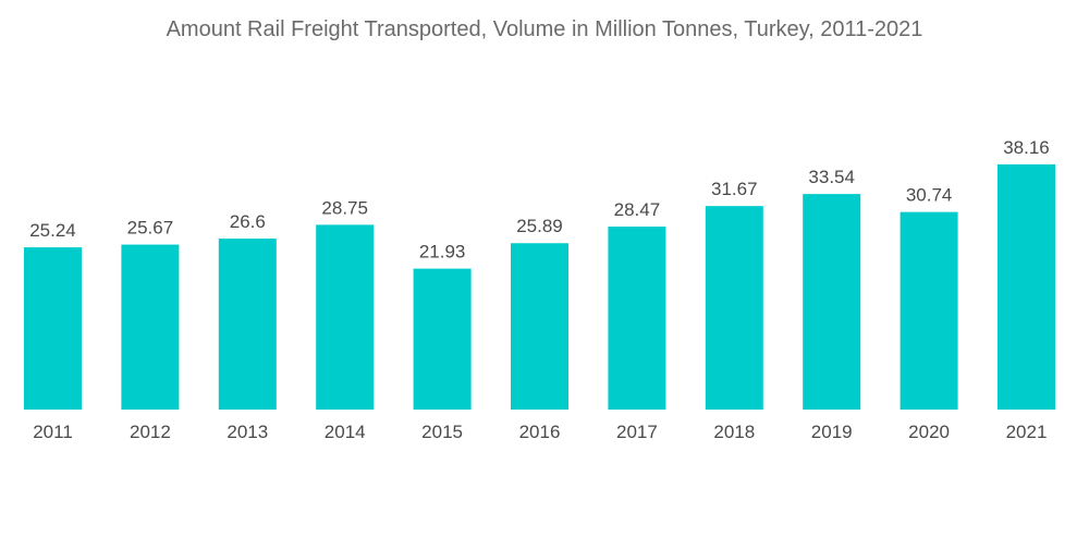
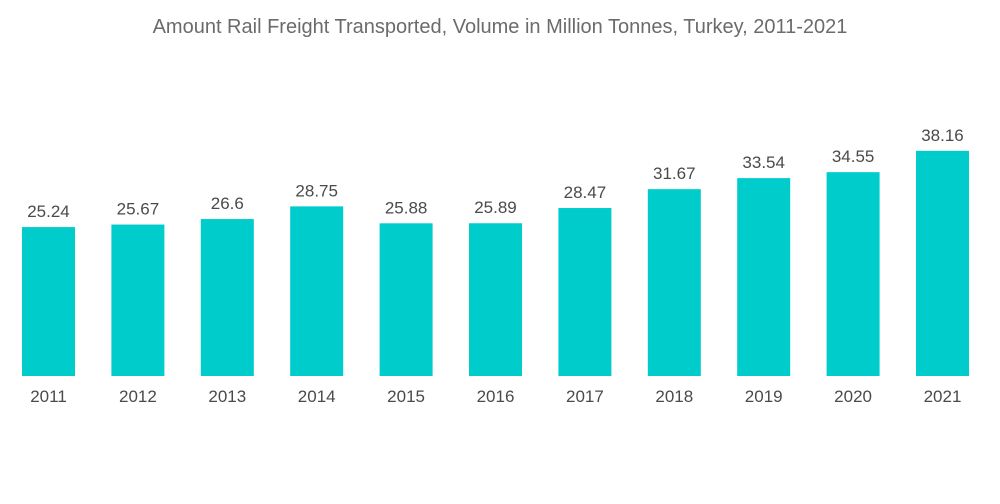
2015: 21.93 -> 25.88
2020: 30.74 -> 34.55
